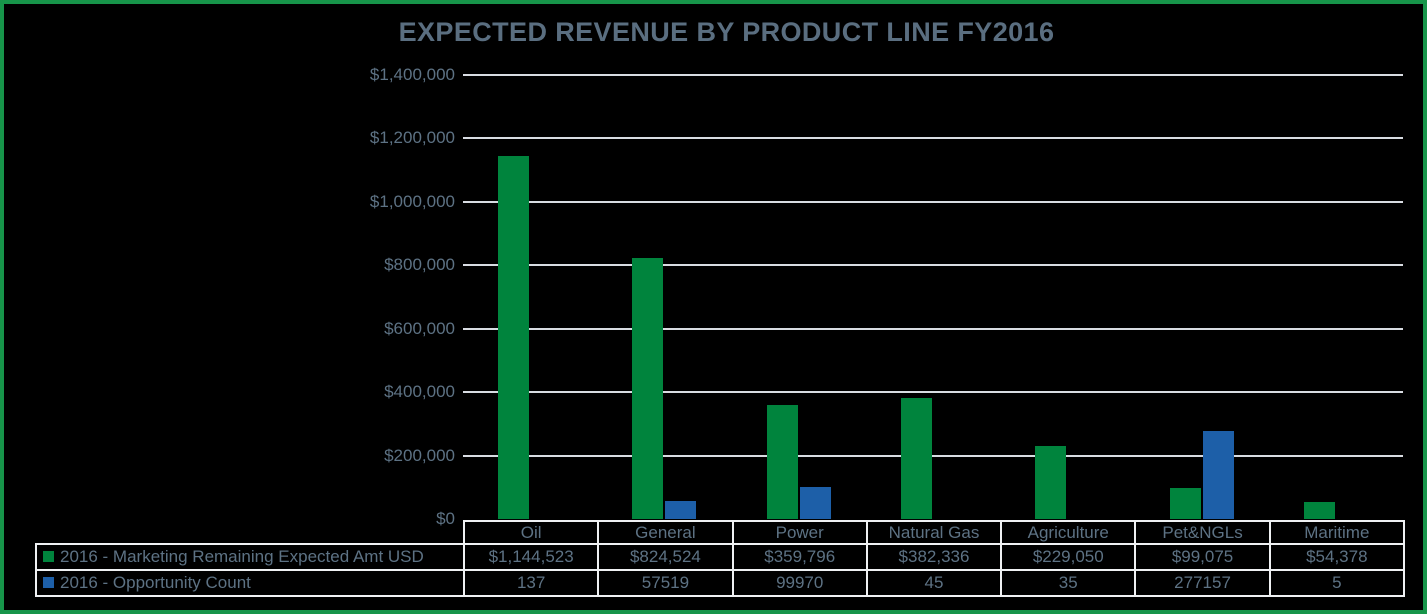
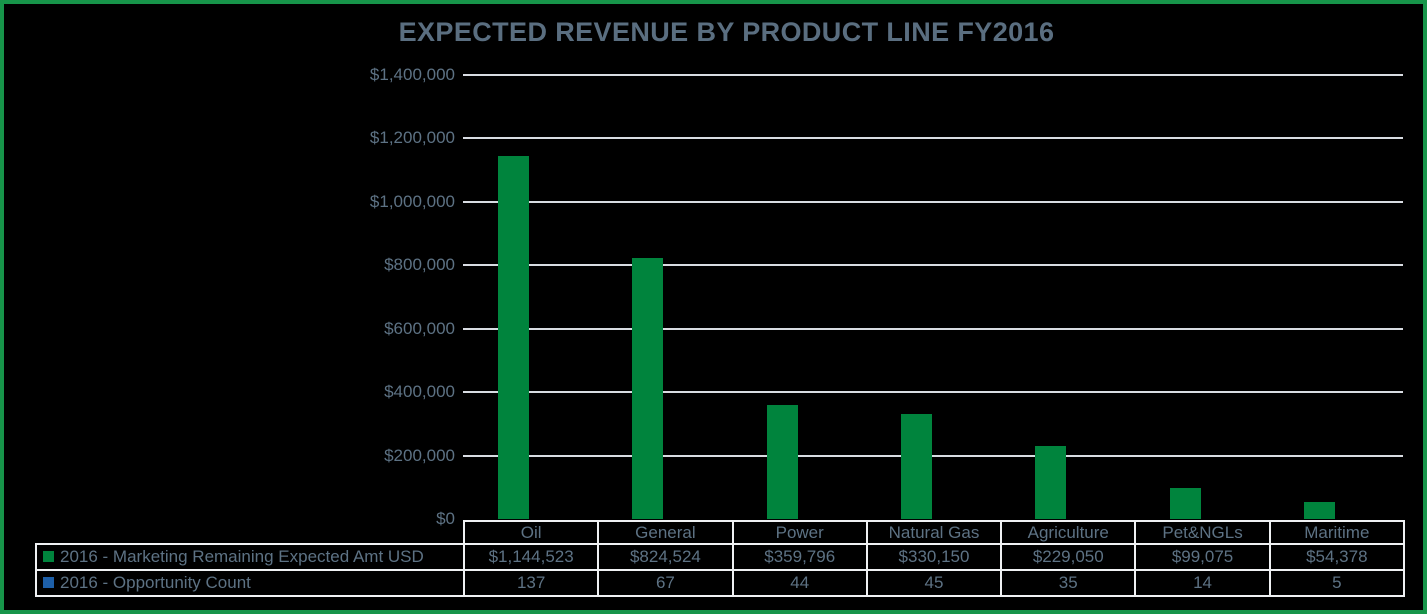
2016 - Opportunity Count/General: 57519 -> 67
2016 - Opportunity Count/Power: 99970 -> 44
2016 - Marketing Remaining Expected Amt USD/Natural Gas: $382,336 -> $330,150
2016 - Opportunity Count/Pet&NGLs: 277157 -> 14
